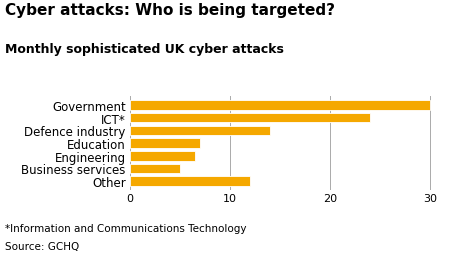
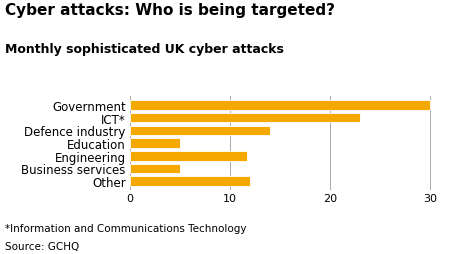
ICT*: 24.0 -> 23.0
Education: 7.0 -> 5.0
Engineering: 6.5 -> 11.7
